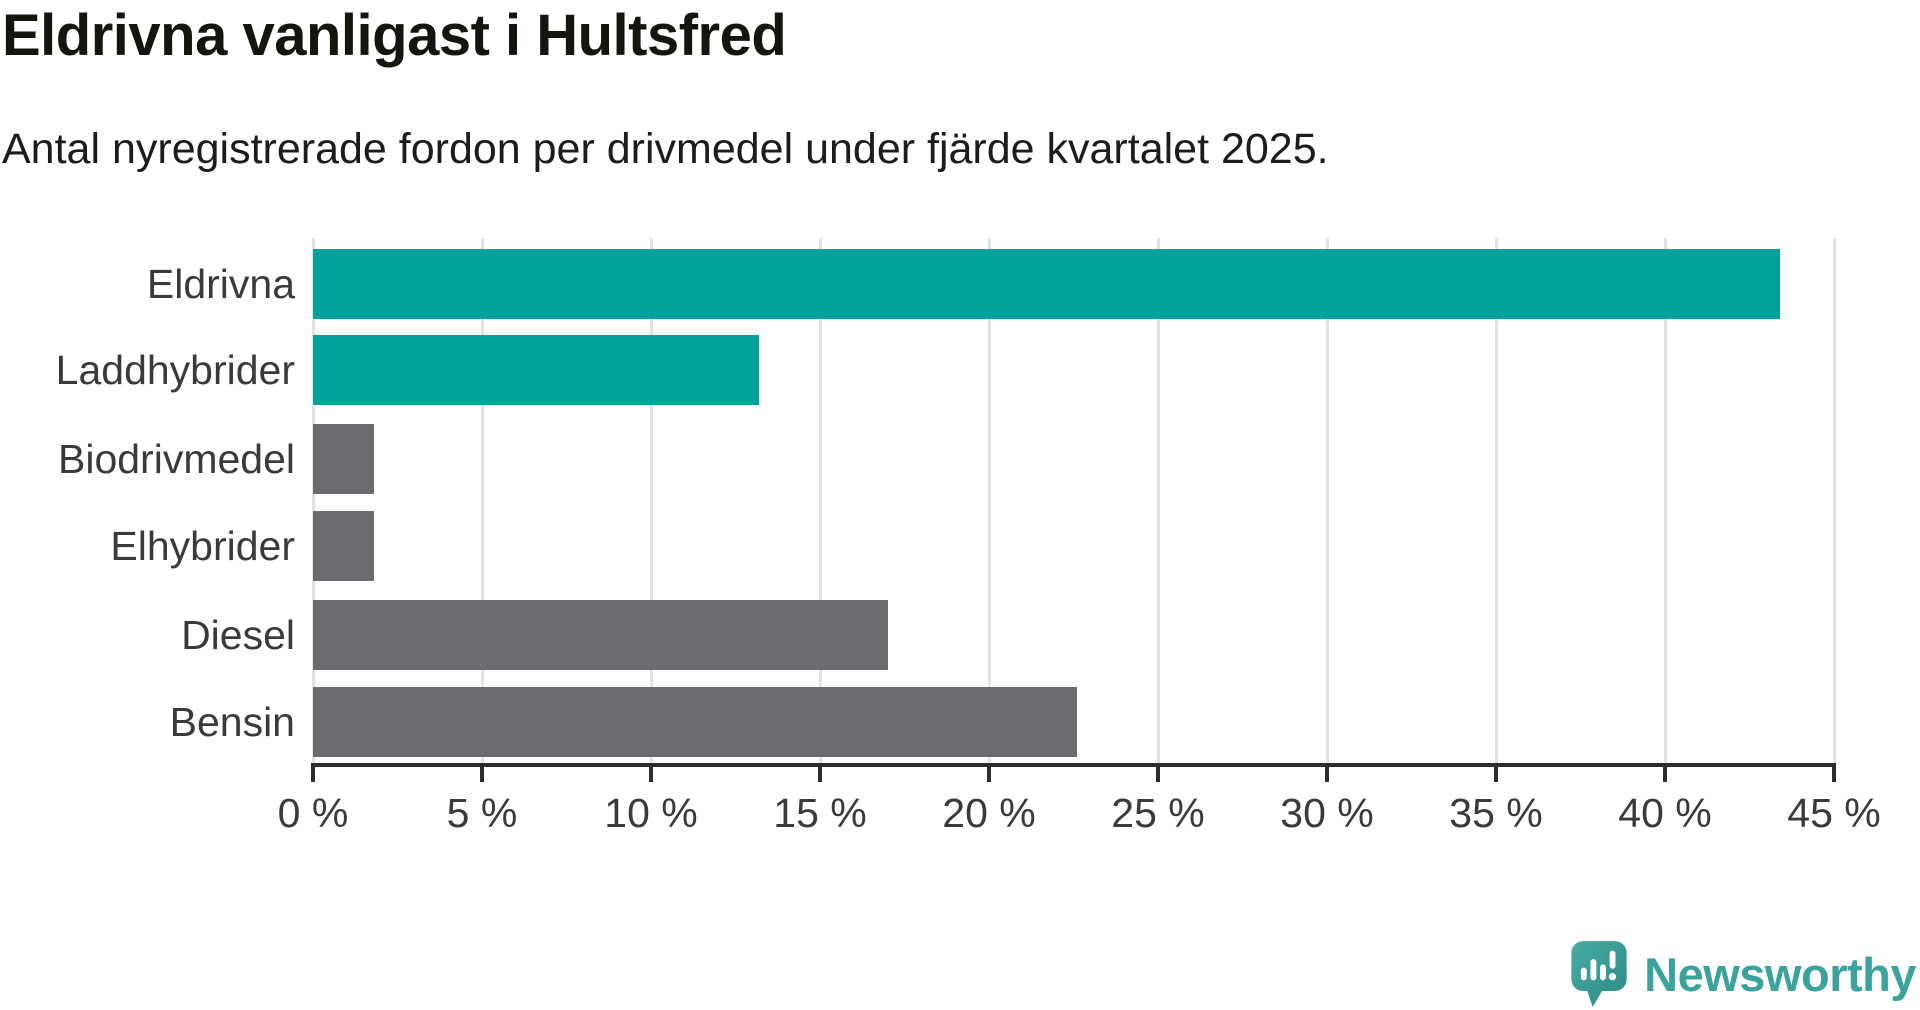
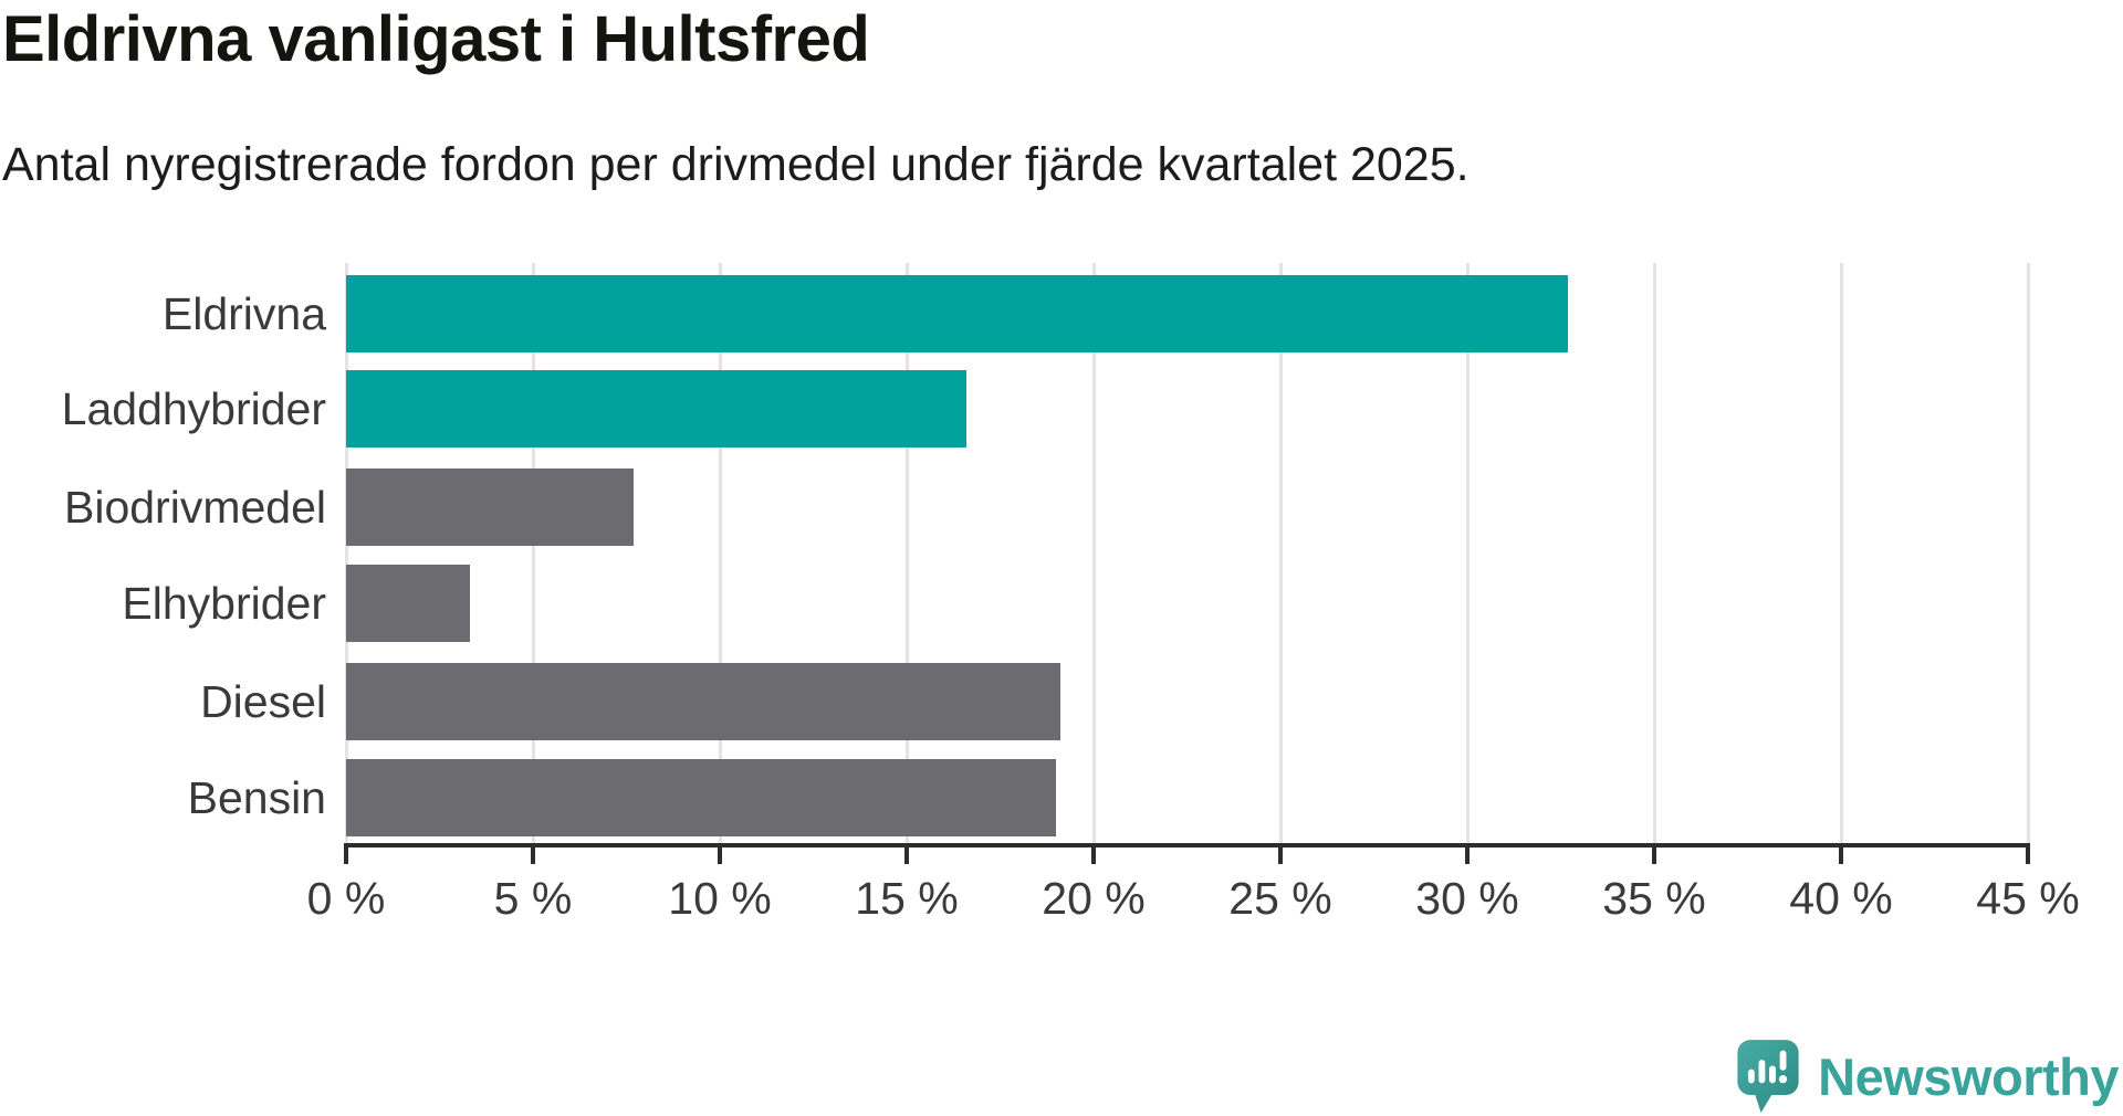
Eldrivna: 43.4% -> 32.7%
Laddhybrider: 13.2% -> 16.6%
Biodrivmedel: 1.8% -> 7.7%
Elhybrider: 1.8% -> 3.3%
Diesel: 17.0% -> 19.1%
Bensin: 22.6% -> 19.0%
